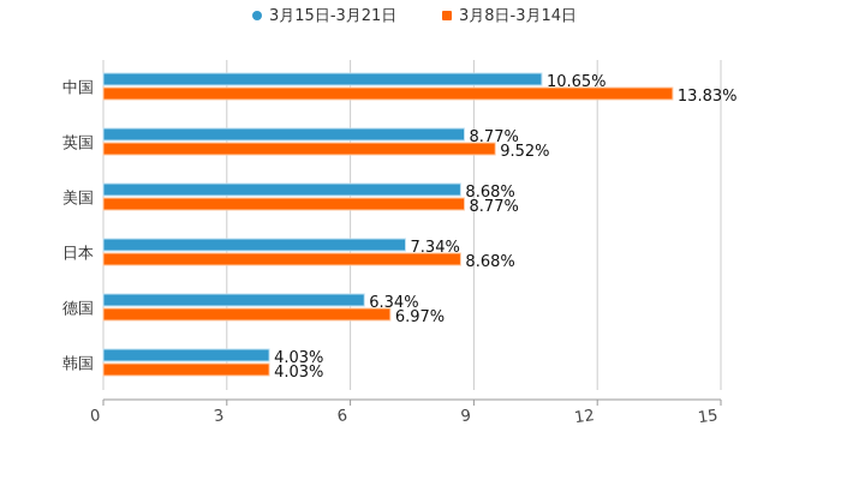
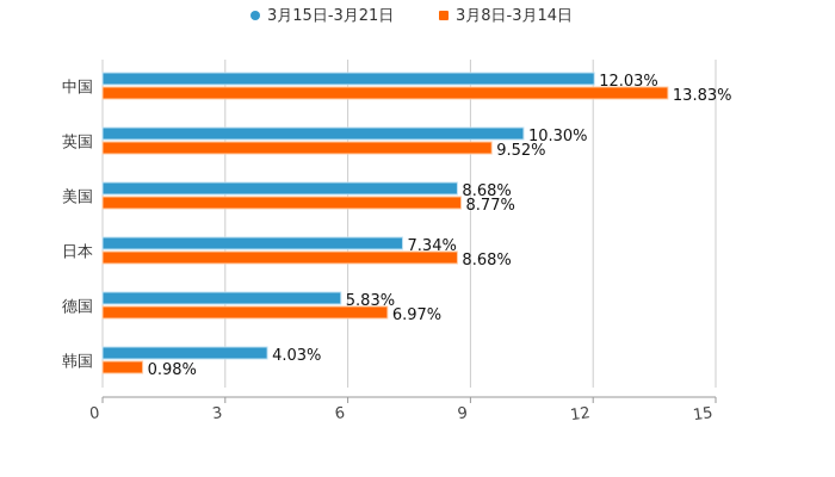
3月15日-3月21日/中国: 10.65% -> 12.03%
3月15日-3月21日/英国: 8.77% -> 10.30%
3月15日-3月21日/德国: 6.34% -> 5.83%
3月8日-3月14日/韩国: 4.03% -> 0.98%
